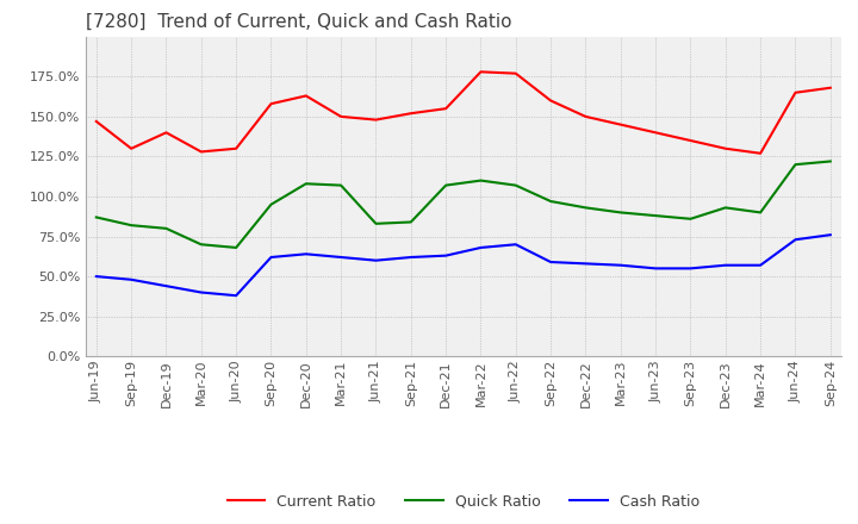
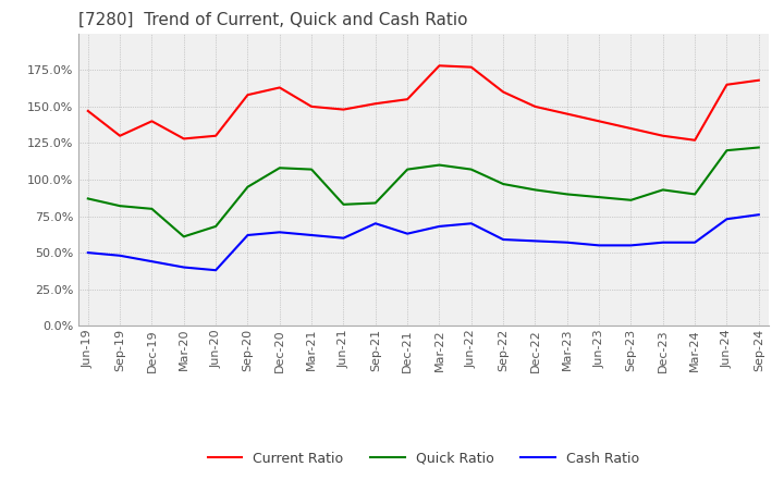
Quick Ratio/Mar-20: 70% -> 61%
Cash Ratio/Sep-21: 62% -> 70%
